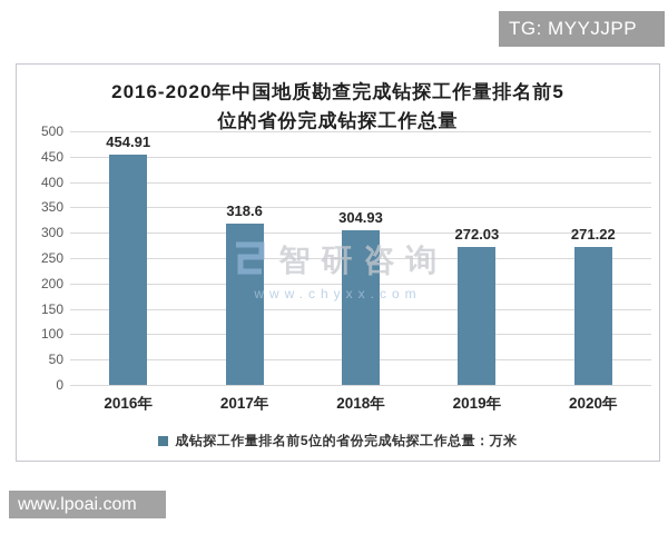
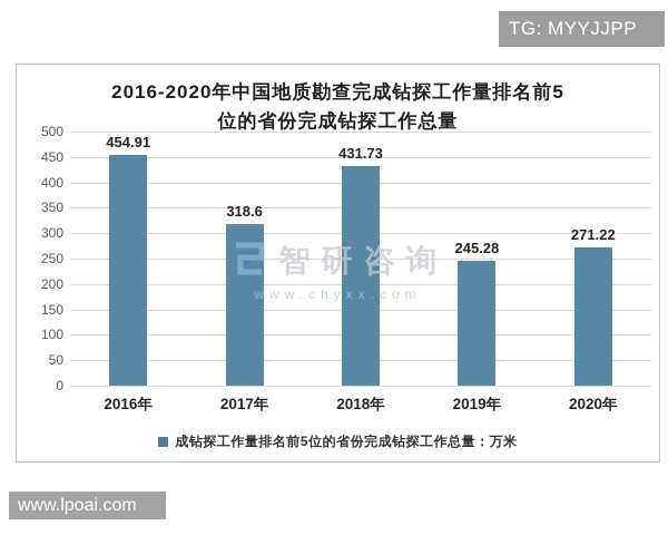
2018年: 304.93 -> 431.73
2019年: 272.03 -> 245.28
